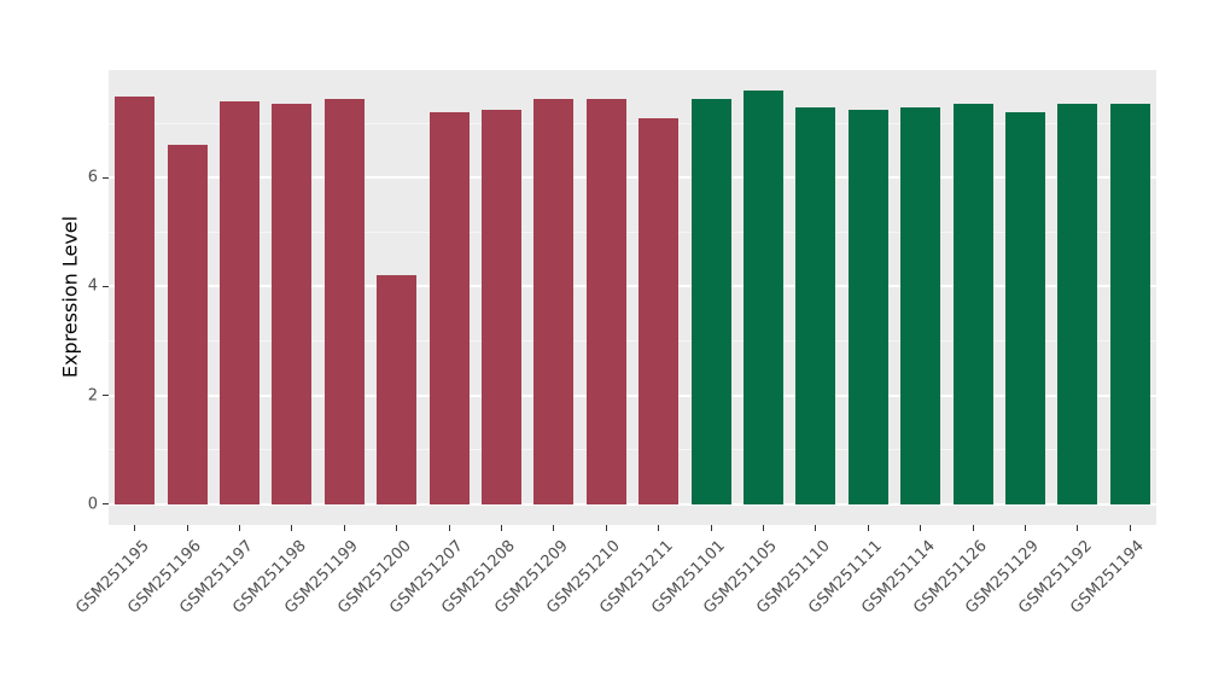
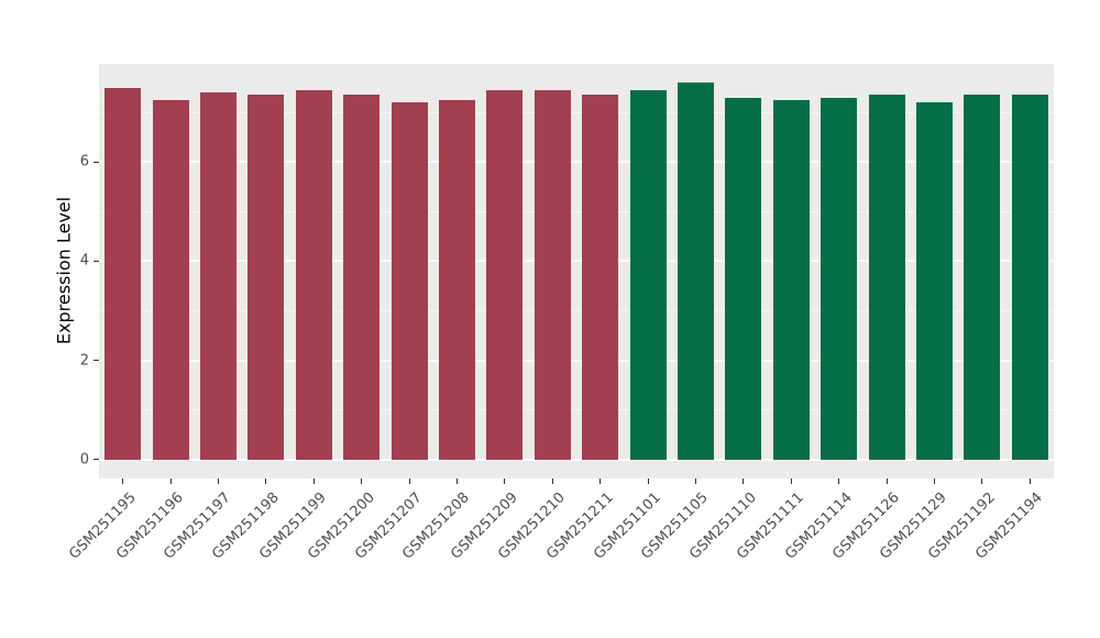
GSM251196: 6.6 -> 7.2
GSM251200: 4.2 -> 7.3
GSM251211: 7.1 -> 7.3
